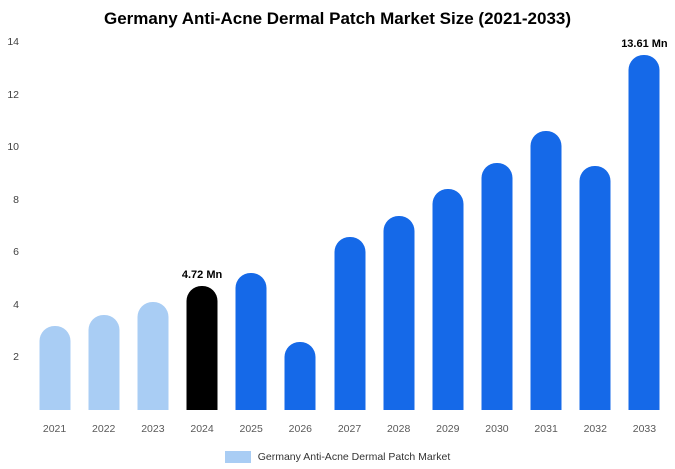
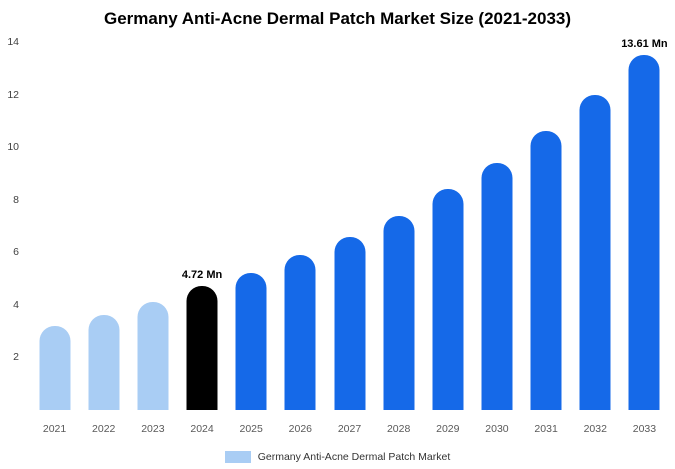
2026: 2.6 -> 5.9
2032: 9.3 -> 12.0
